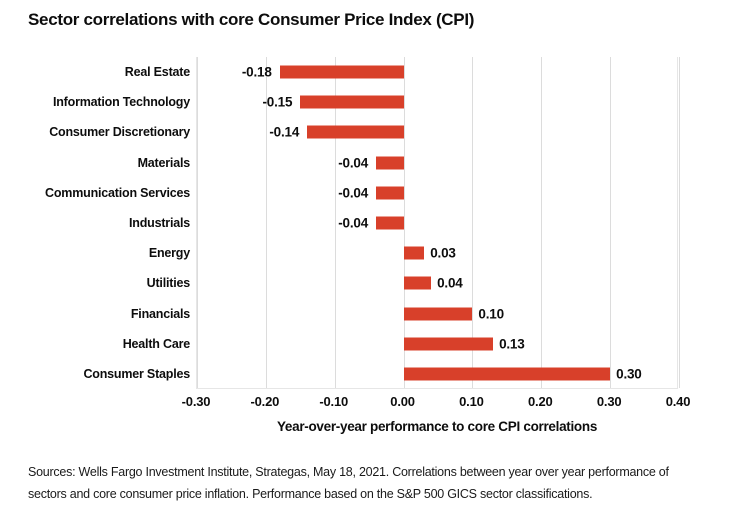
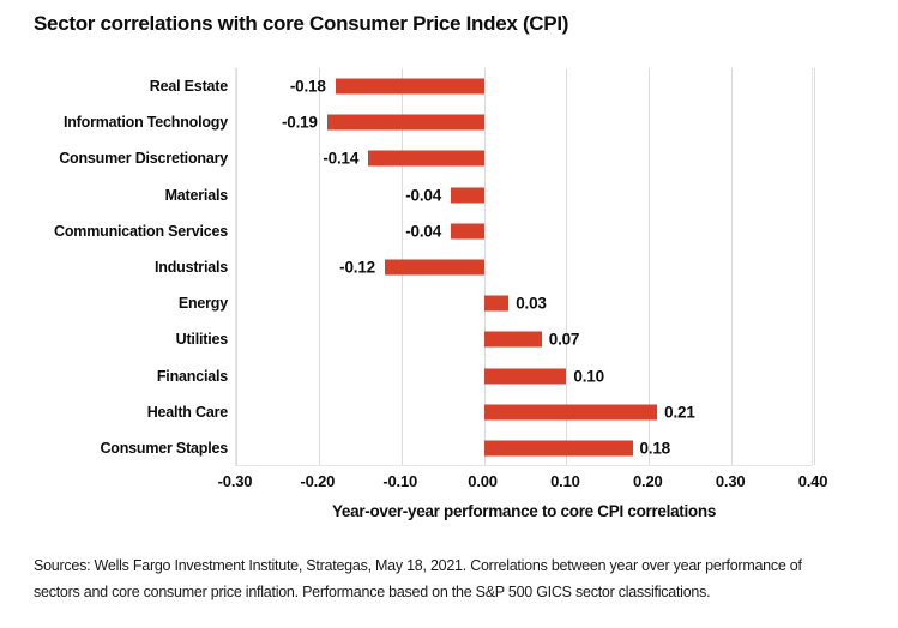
Information Technology: -0.15 -> -0.19
Industrials: -0.04 -> -0.12
Utilities: 0.04 -> 0.07
Health Care: 0.13 -> 0.21
Consumer Staples: 0.30 -> 0.18
